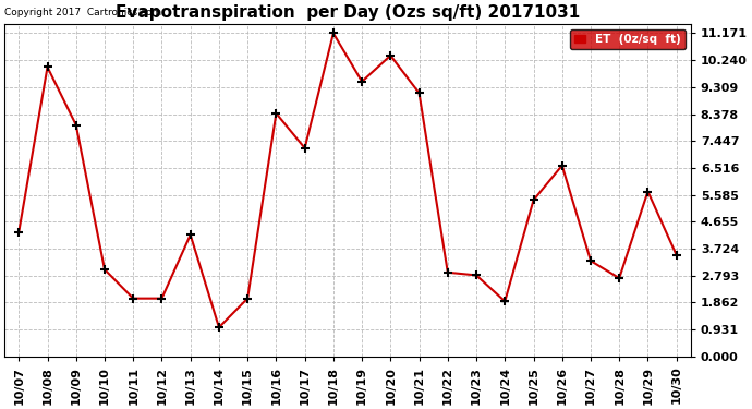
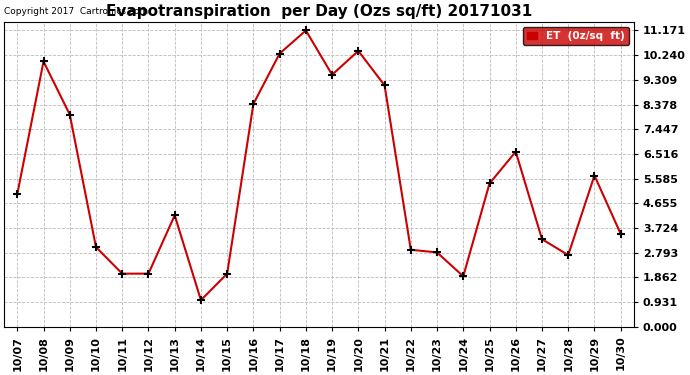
10/07: 4.30 -> 5.00
10/17: 7.20 -> 10.30
